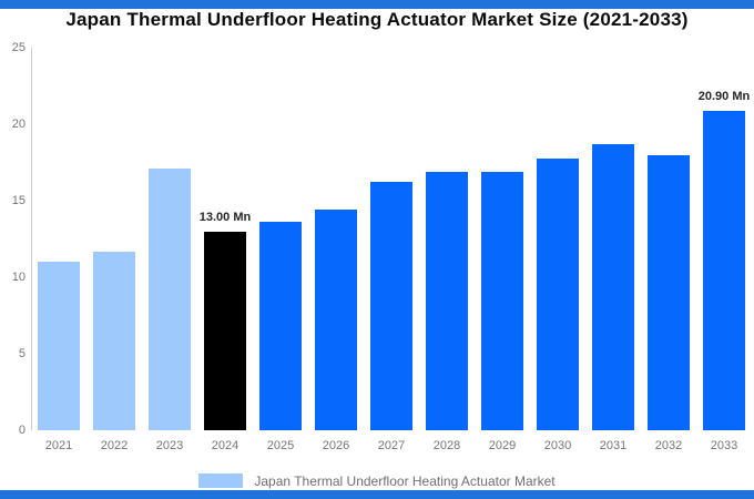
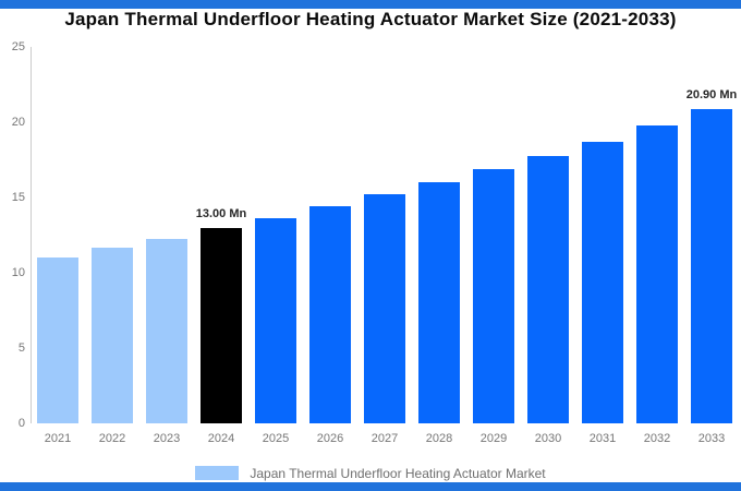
2023: 17.1 -> 12.2
2027: 16.2 -> 15.2
2028: 16.9 -> 16.0
2032: 18.0 -> 19.8
